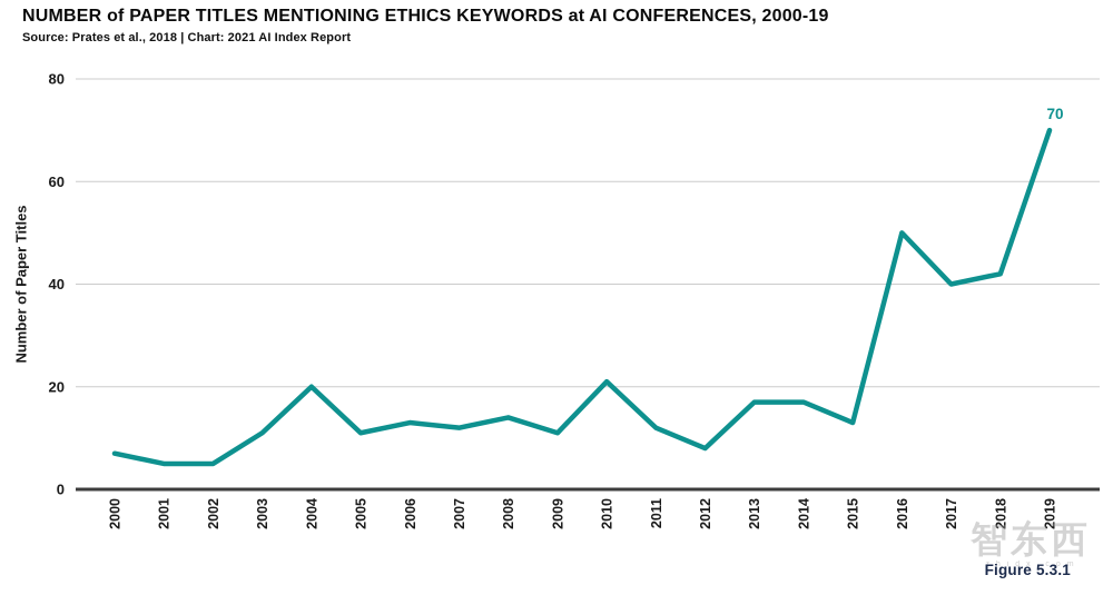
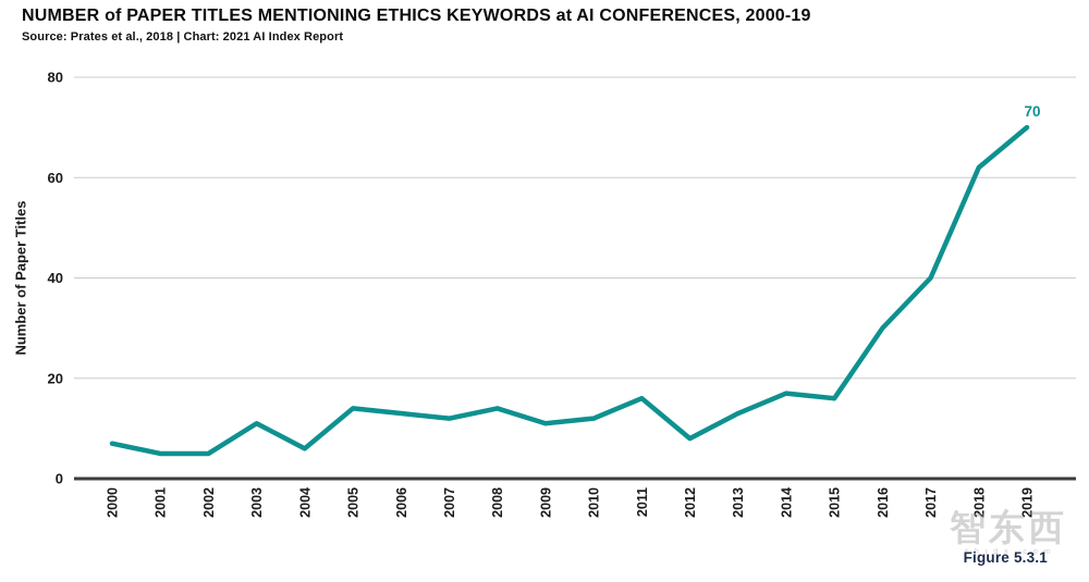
2004: 20 -> 6
2005: 11 -> 14
2010: 21 -> 12
2011: 12 -> 16
2013: 17 -> 13
2015: 13 -> 16
2016: 50 -> 30
2018: 42 -> 62
